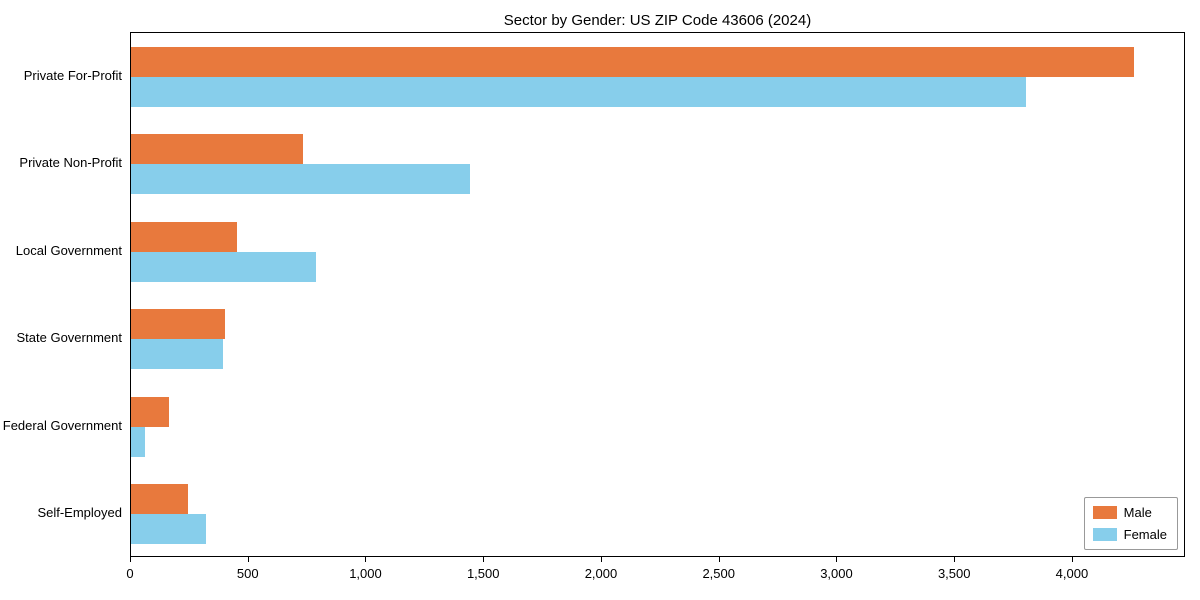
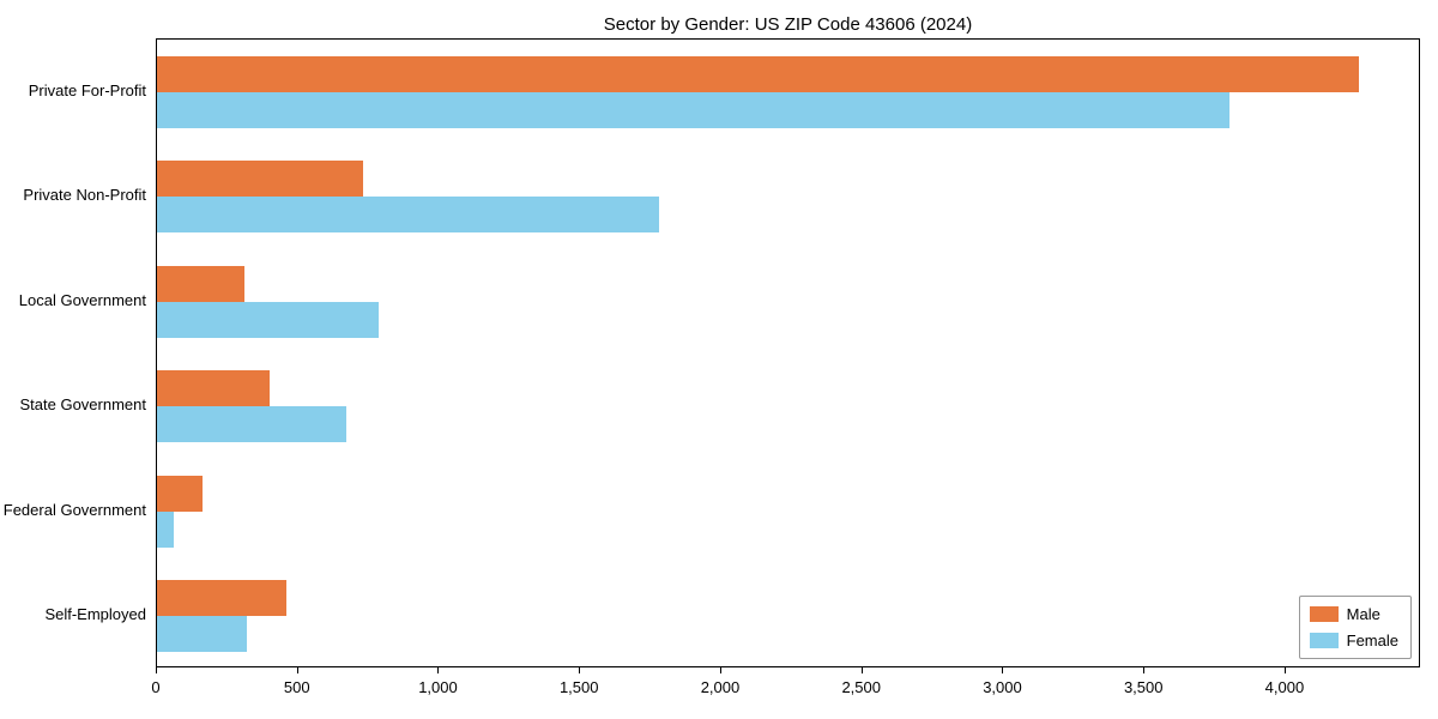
Female/Private Non-Profit: 1440 -> 1780
Male/Local Government: 450 -> 310
Female/State Government: 390 -> 670
Male/Self-Employed: 240 -> 460
